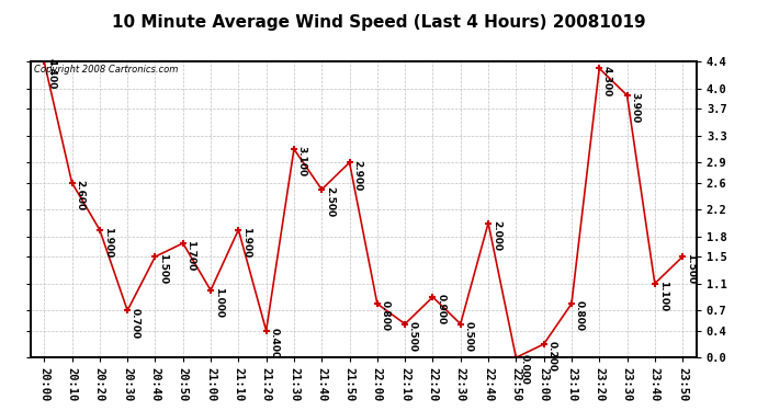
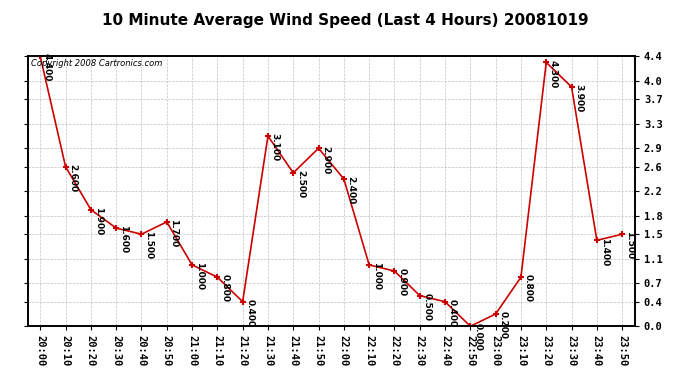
20:30: 0.700 -> 1.600
21:10: 1.900 -> 0.800
22:00: 0.800 -> 2.400
22:10: 0.500 -> 1.000
22:40: 2.000 -> 0.400
23:40: 1.100 -> 1.400
